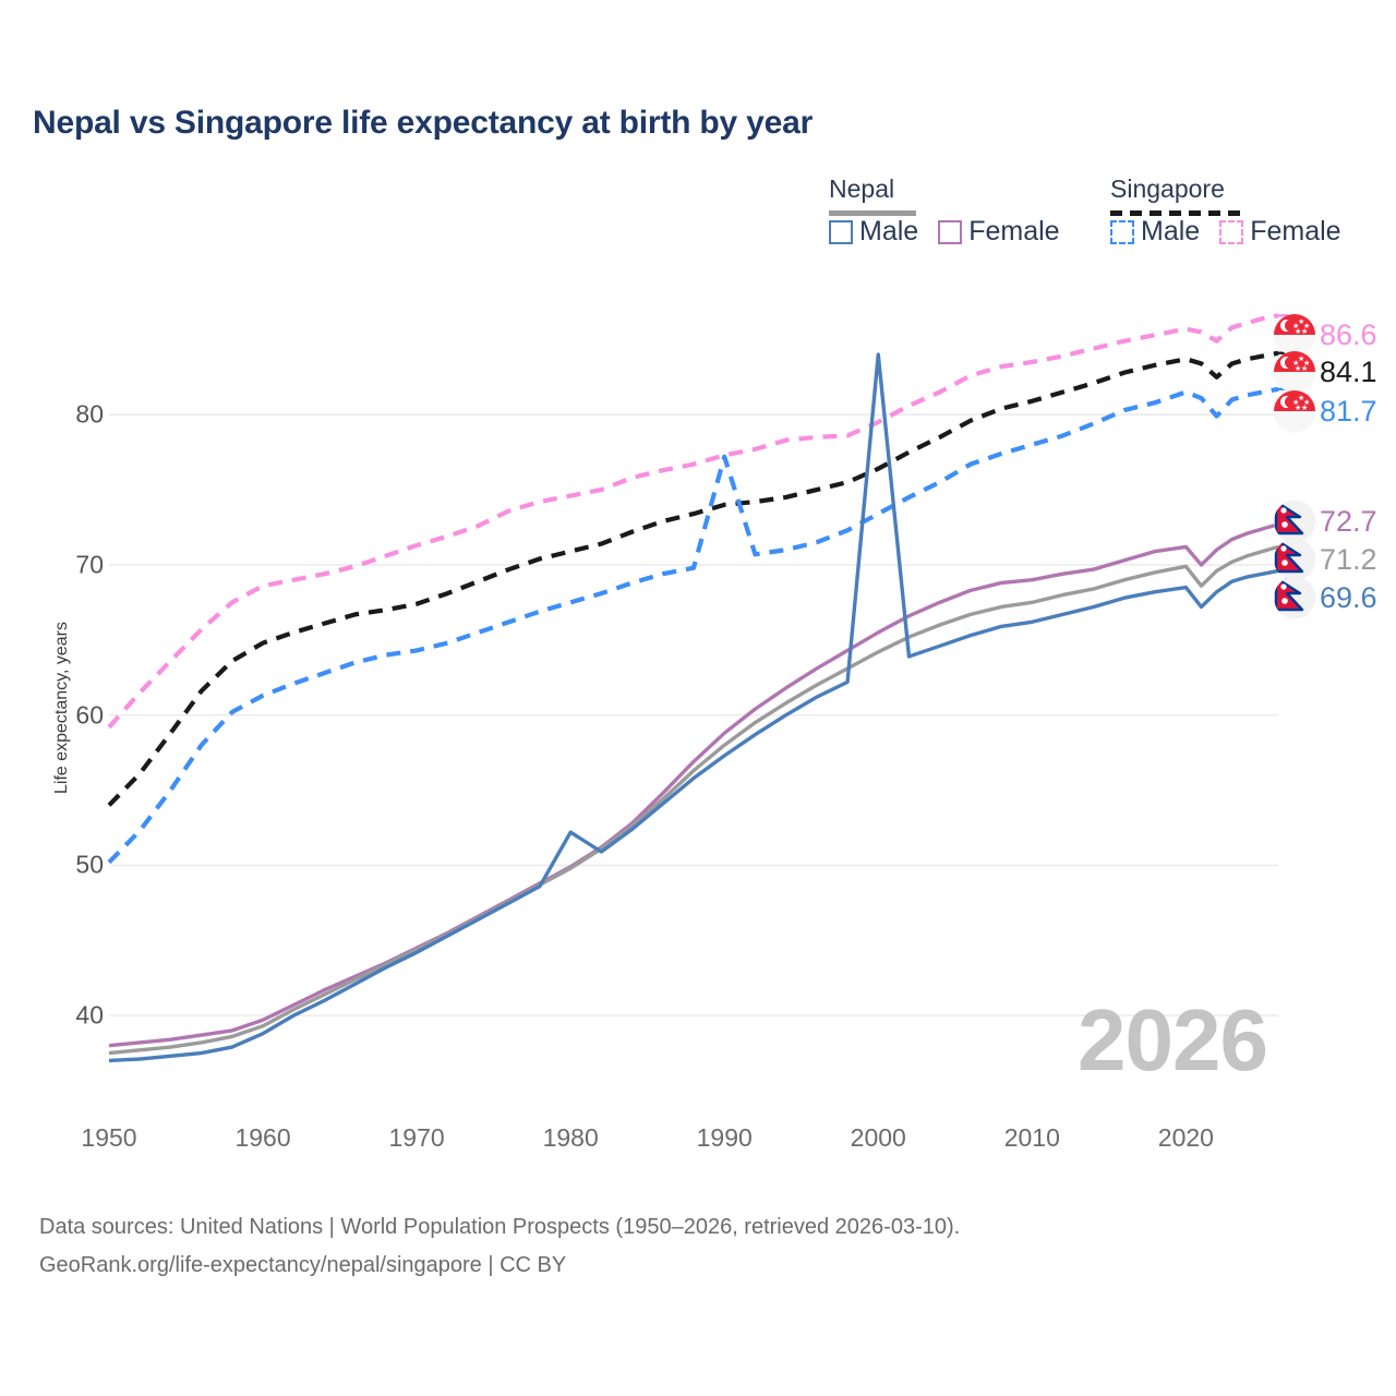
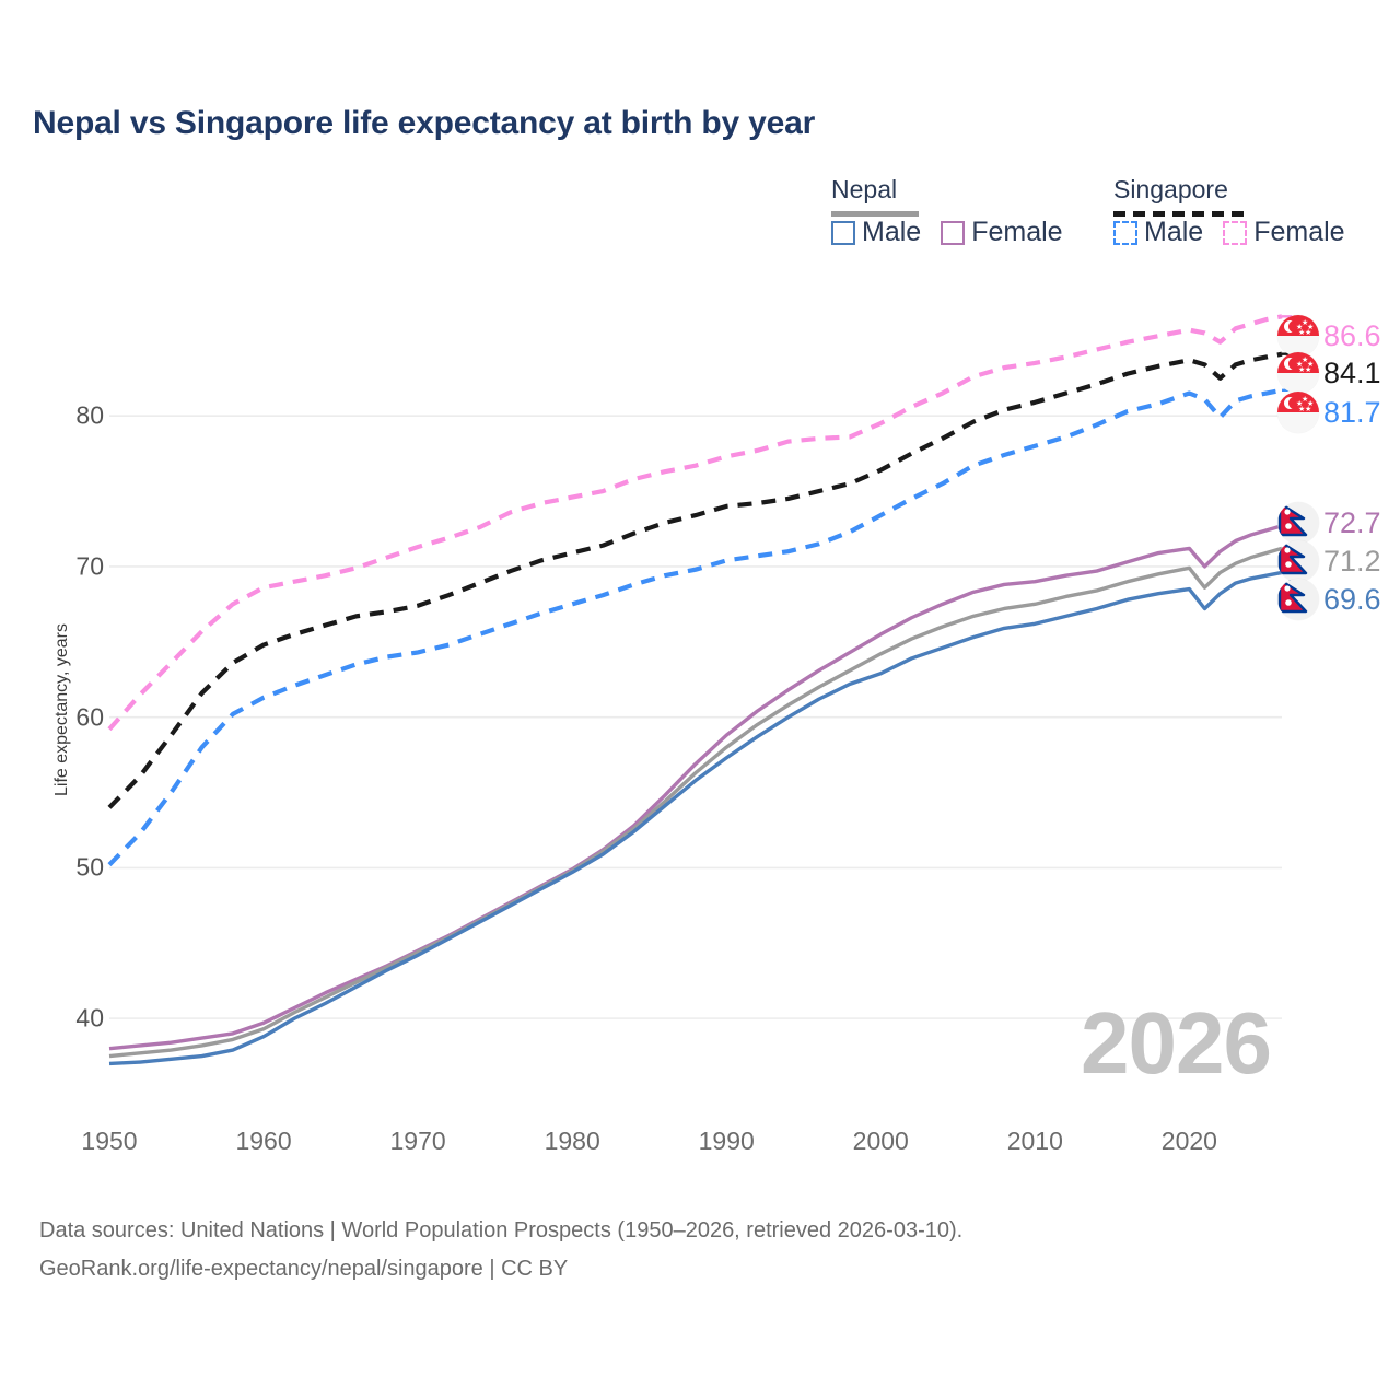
Nepal Male/1980: 52.2 -> 49.7
Singapore Male/1990: 77.2 -> 70.4
Nepal Male/2000: 84.0 -> 62.9
